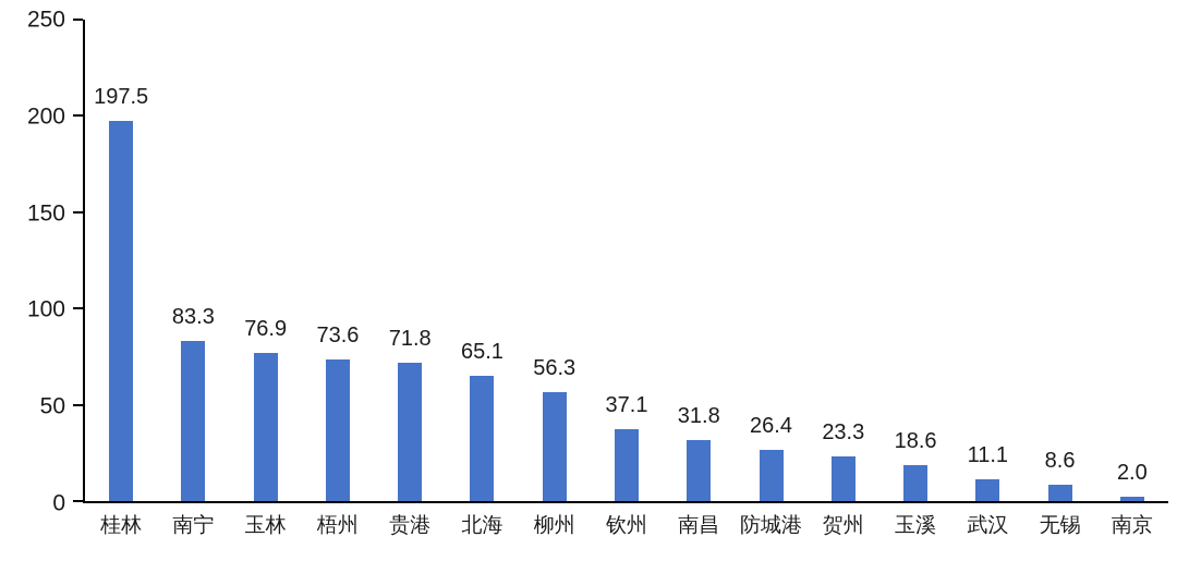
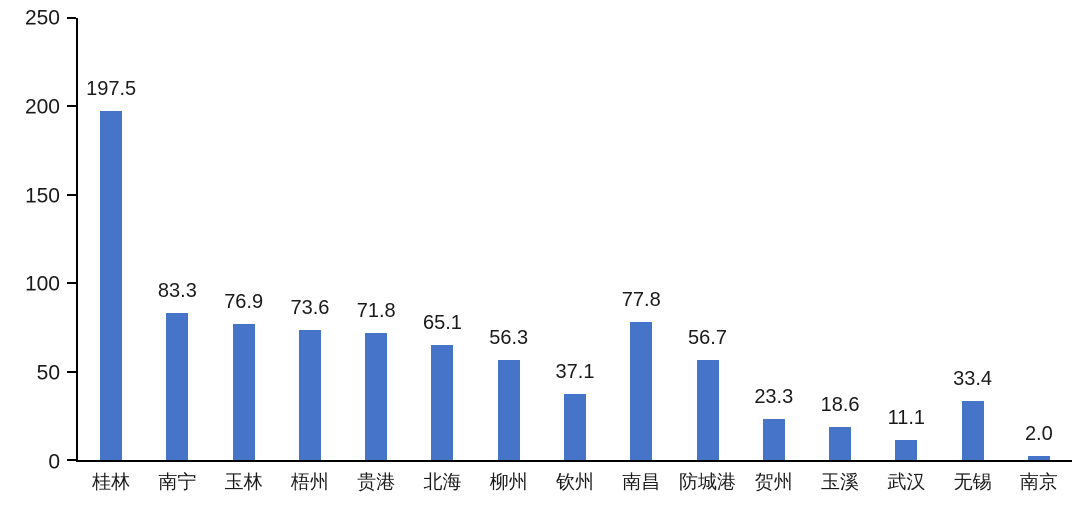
南昌: 31.8 -> 77.8
防城港: 26.4 -> 56.7
无锡: 8.6 -> 33.4
